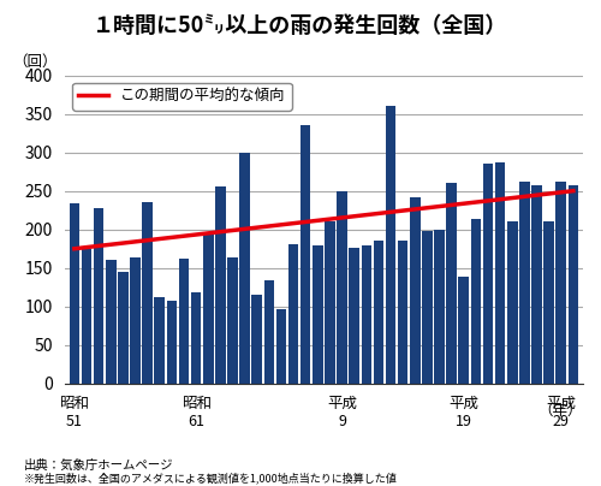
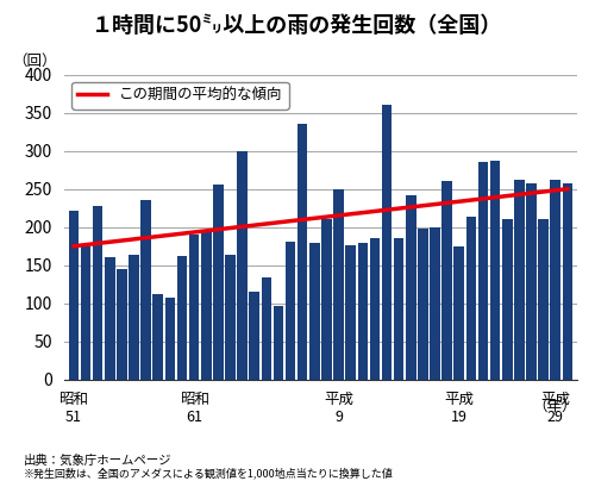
昭和 51: 234 -> 222
昭和 61: 118 -> 190
平成 19: 138 -> 174
